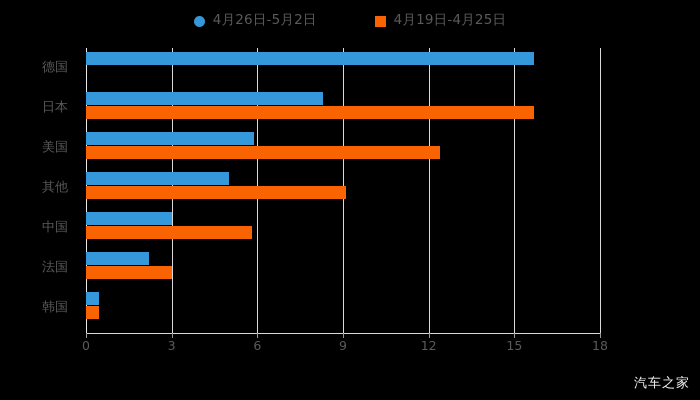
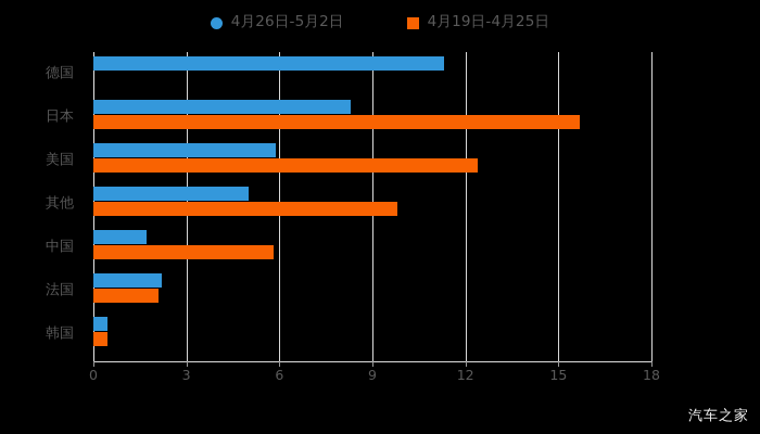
4月26日-5月2日/德国: 15.7 -> 11.3
4月19日-4月25日/其他: 9.1 -> 9.8
4月26日-5月2日/中国: 3.0 -> 1.7
4月19日-4月25日/法国: 3.0 -> 2.1
